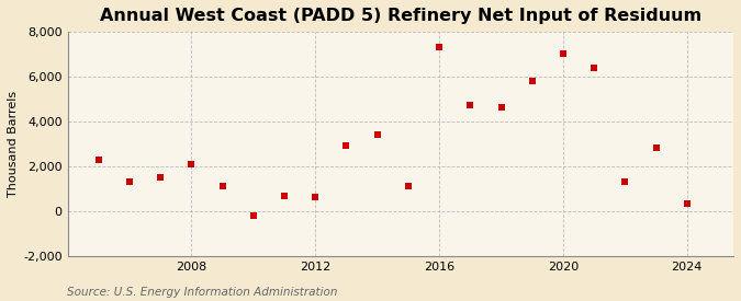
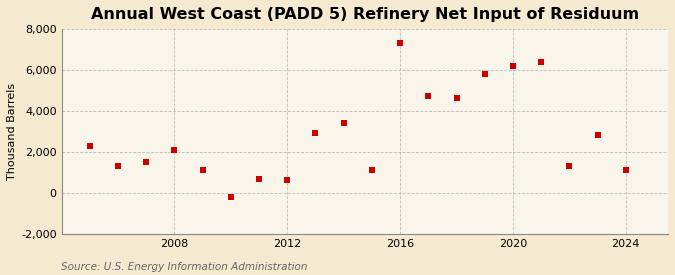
2020: 7,000 -> 6,200
2024: 350 -> 1,100
